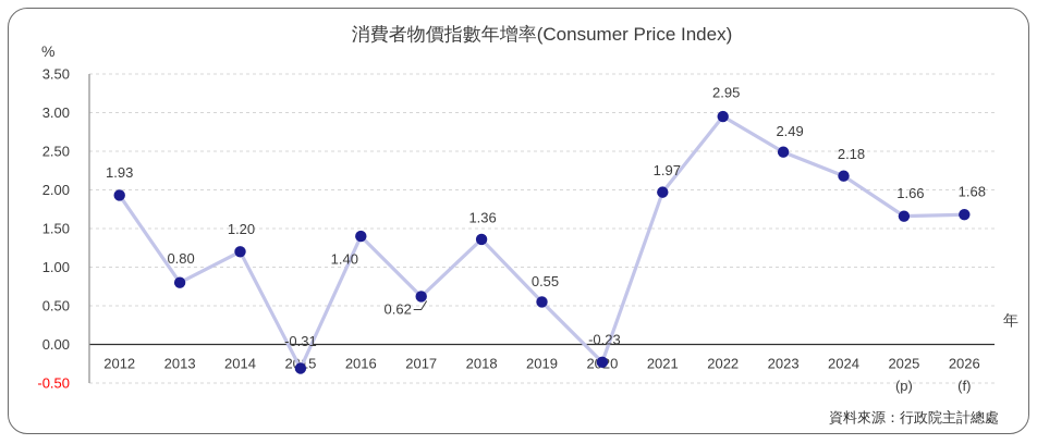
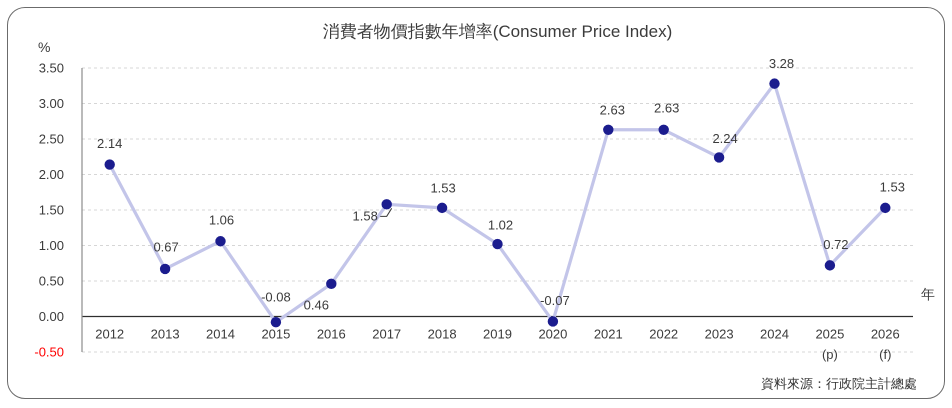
2012: 1.93 -> 2.14
2013: 0.80 -> 0.67
2014: 1.20 -> 1.06
2015: -0.31 -> -0.08
2016: 1.40 -> 0.46
2017: 0.62 -> 1.58
2018: 1.36 -> 1.53
2019: 0.55 -> 1.02
2020: -0.23 -> -0.07
2021: 1.97 -> 2.63
2022: 2.95 -> 2.63
2023: 2.49 -> 2.24
2024: 2.18 -> 3.28
2025: 1.66 -> 0.72
2026: 1.68 -> 1.53
